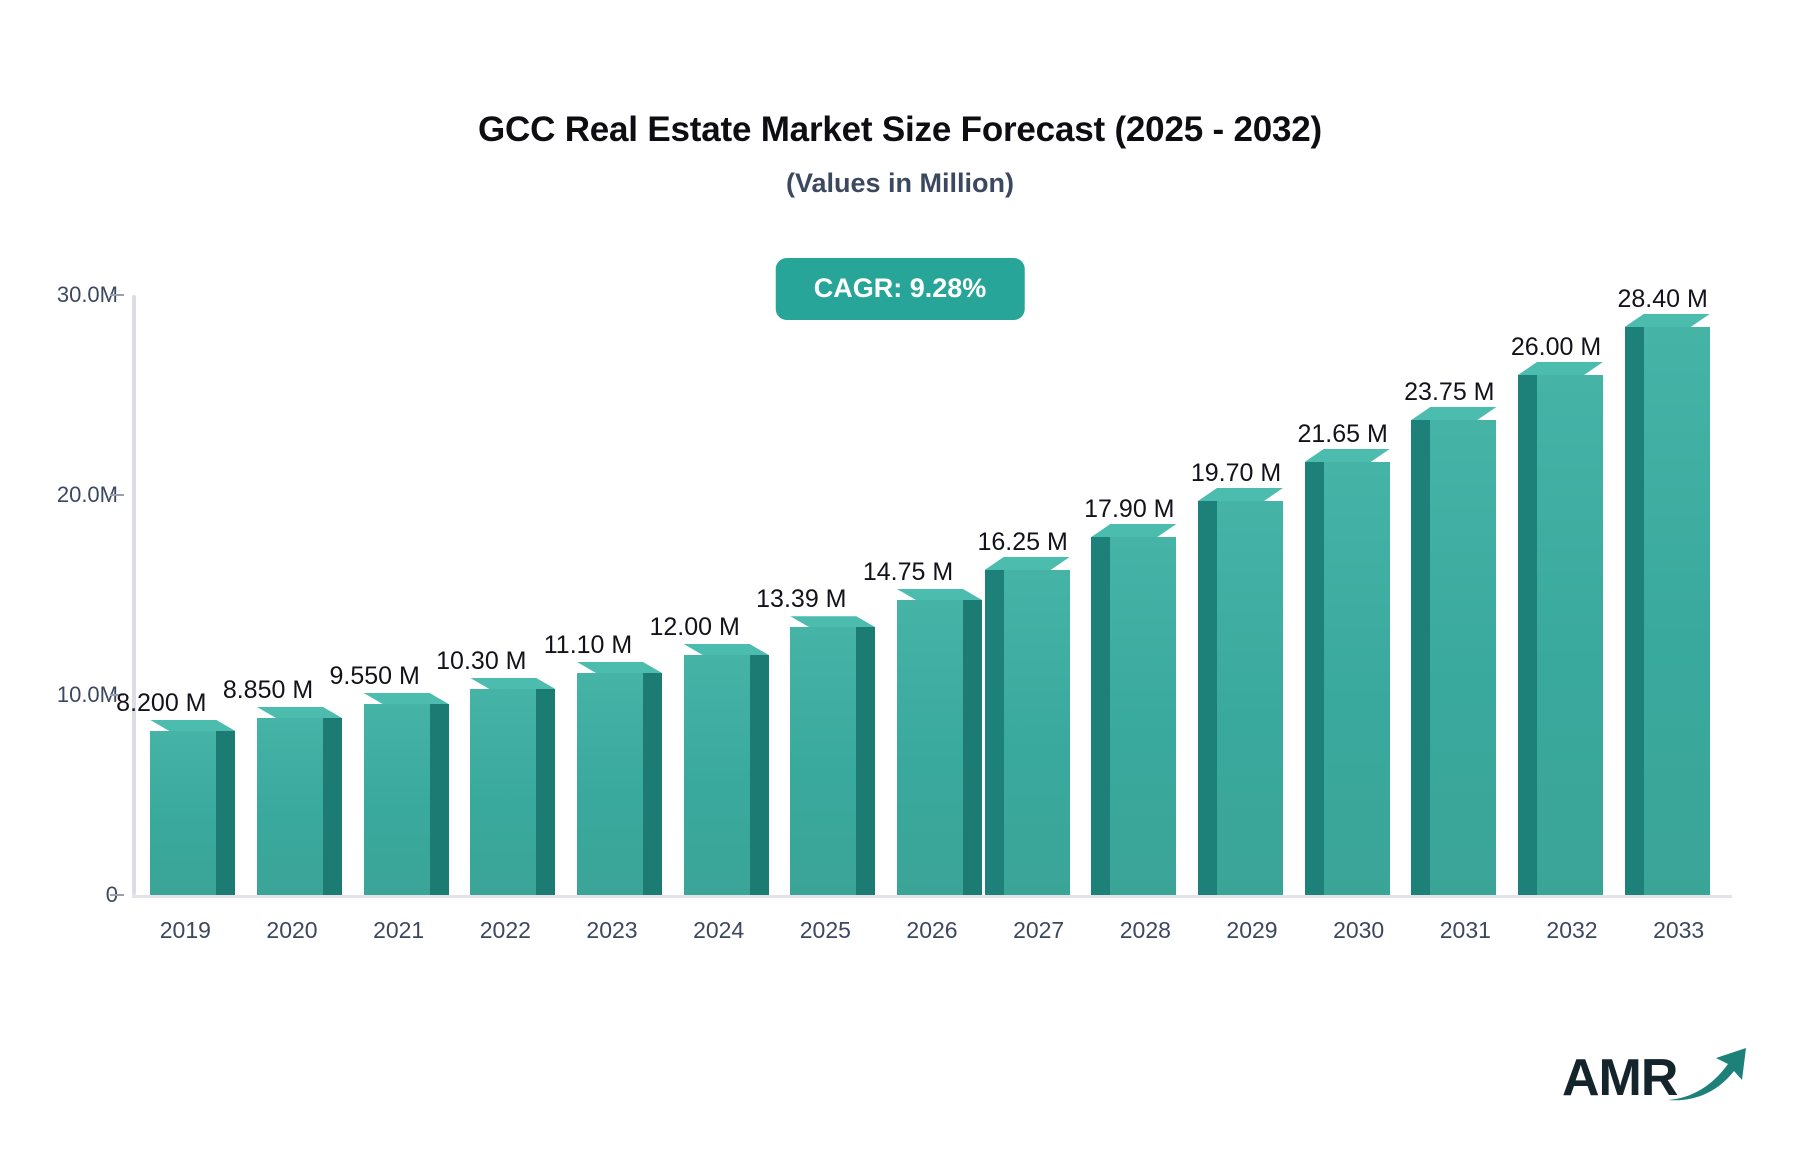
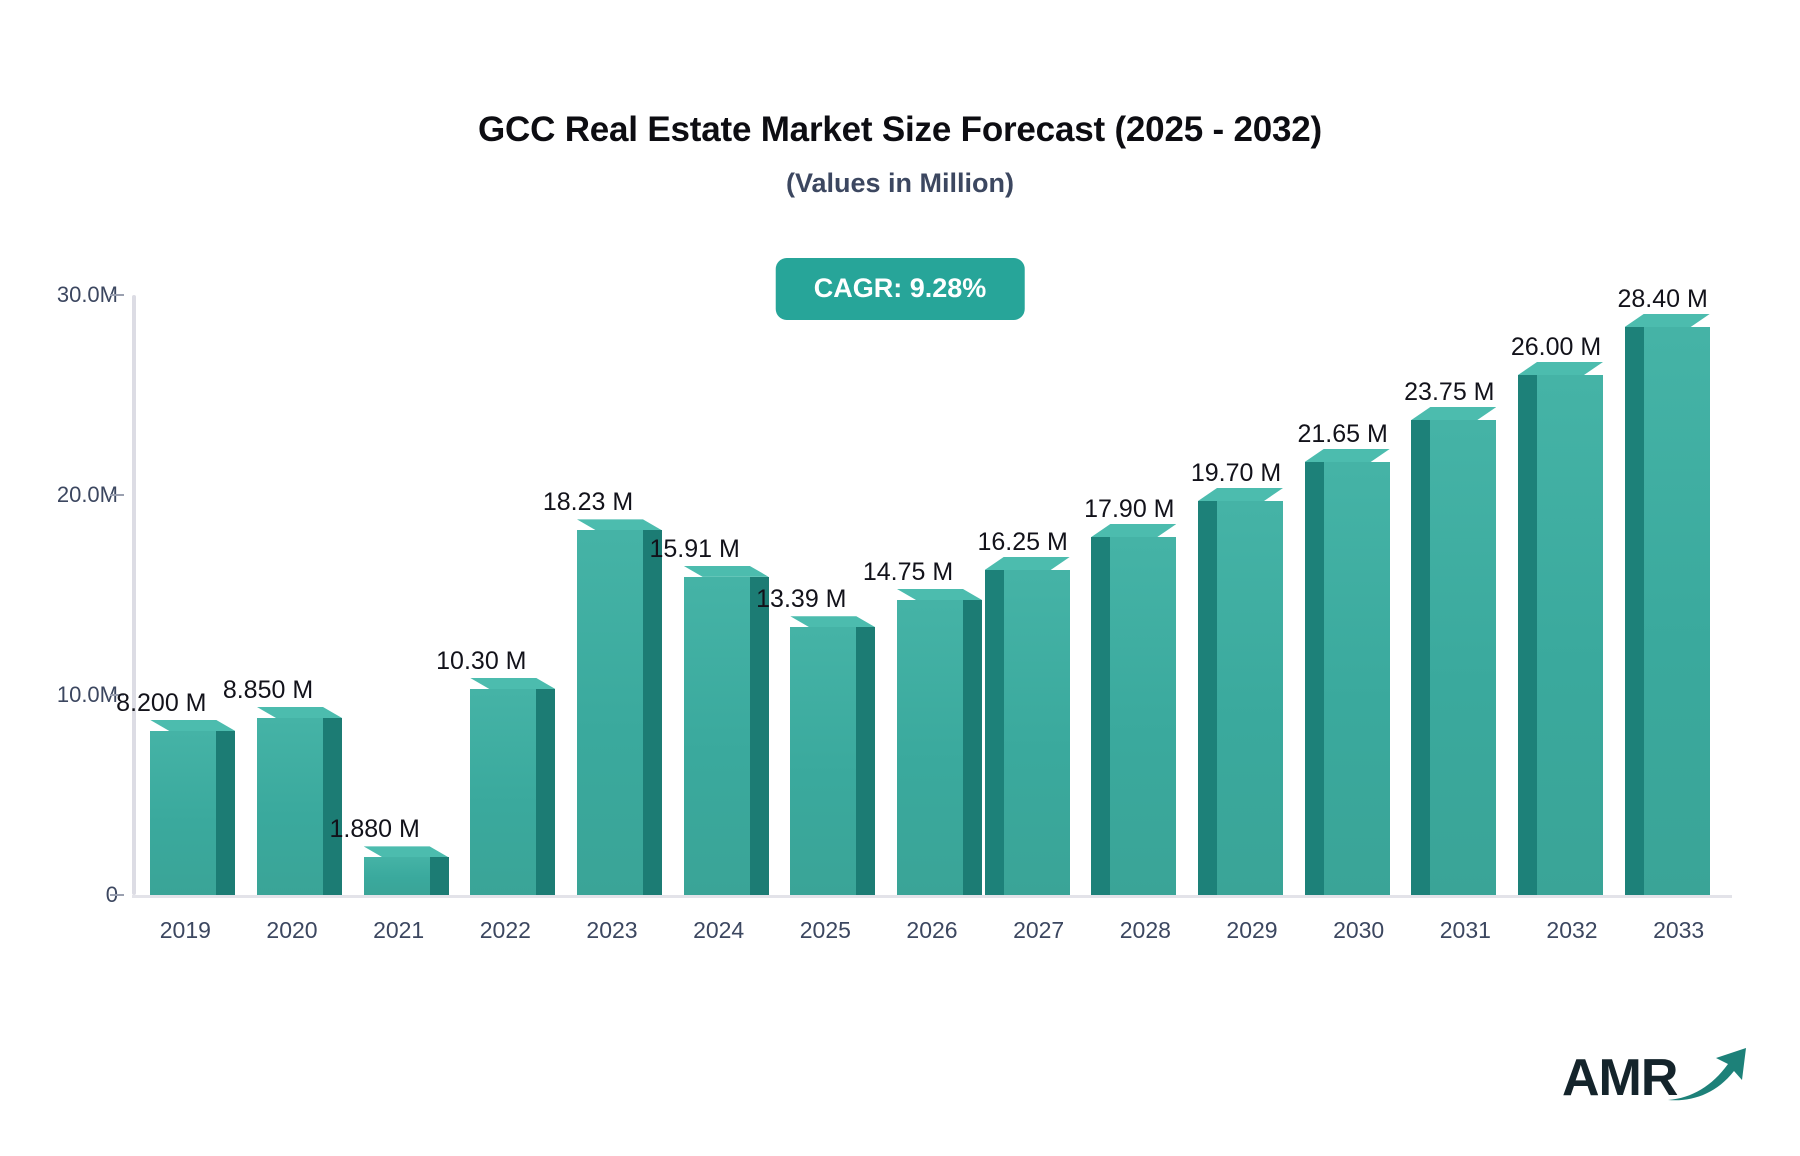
2021: 9.550 -> 1.880
2023: 11.10 -> 18.23
2024: 12.00 -> 15.91
